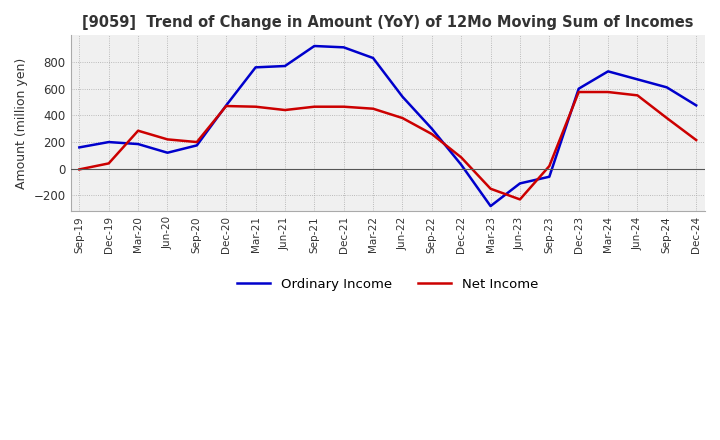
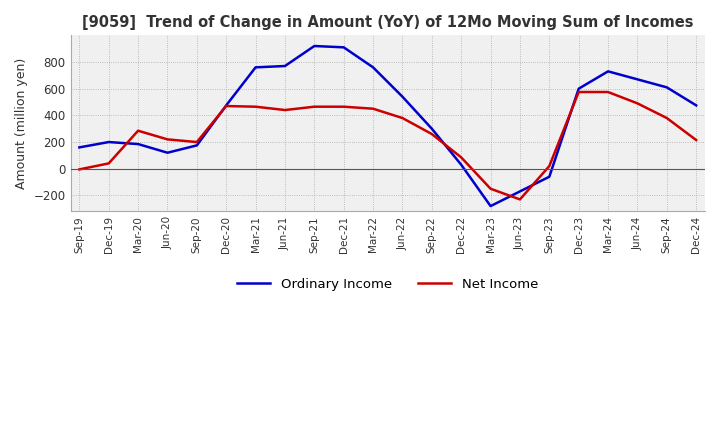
Ordinary Income/Mar-22: 830 -> 760
Ordinary Income/Jun-23: -110 -> -170
Net Income/Jun-24: 550 -> 490
